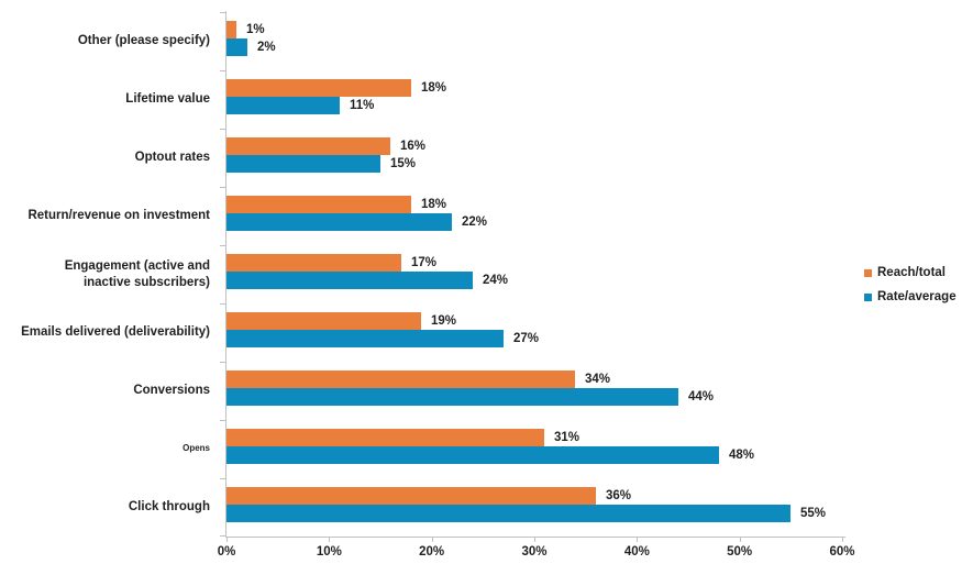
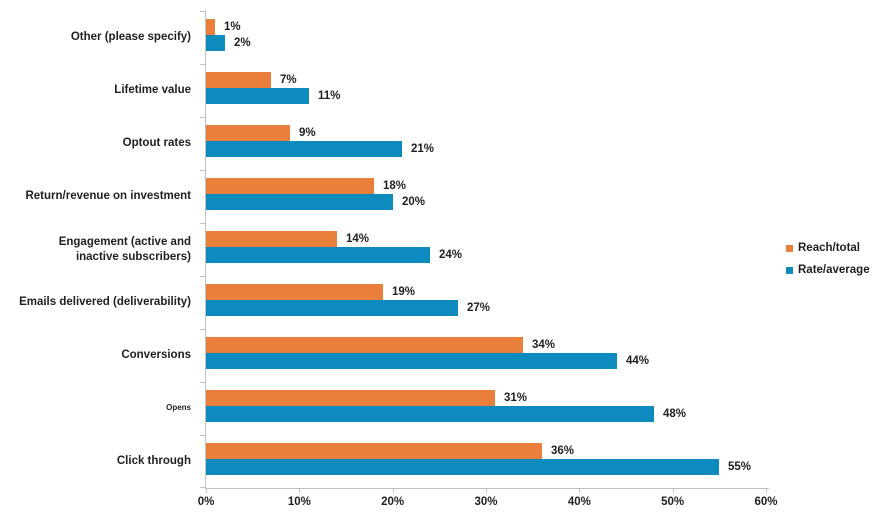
Reach/total/Lifetime value: 18% -> 7%
Reach/total/Optout rates: 16% -> 9%
Rate/average/Optout rates: 15% -> 21%
Rate/average/Return/revenue on investment: 22% -> 20%
Reach/total/Engagement (active and inactive subscribers): 17% -> 14%
